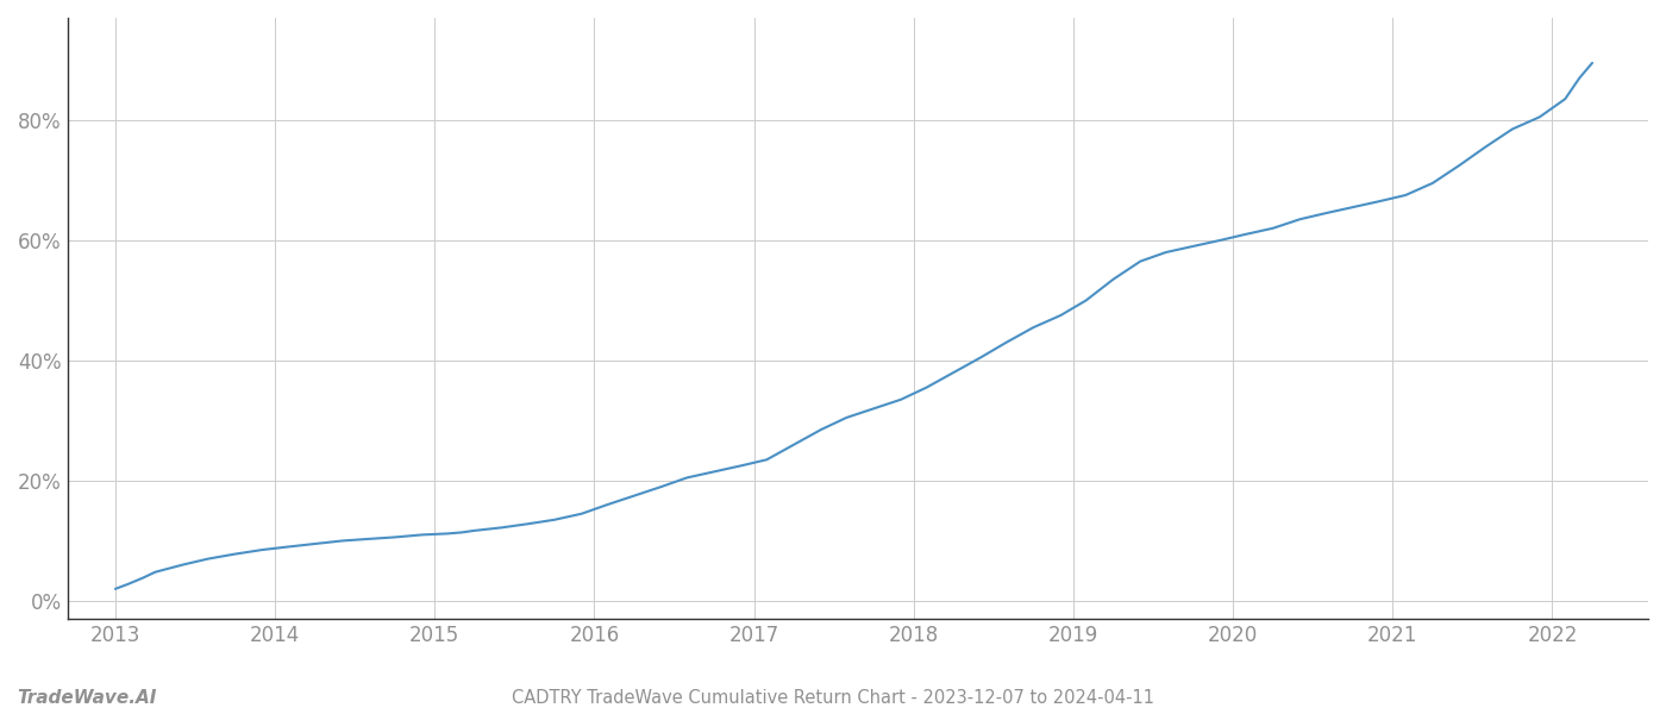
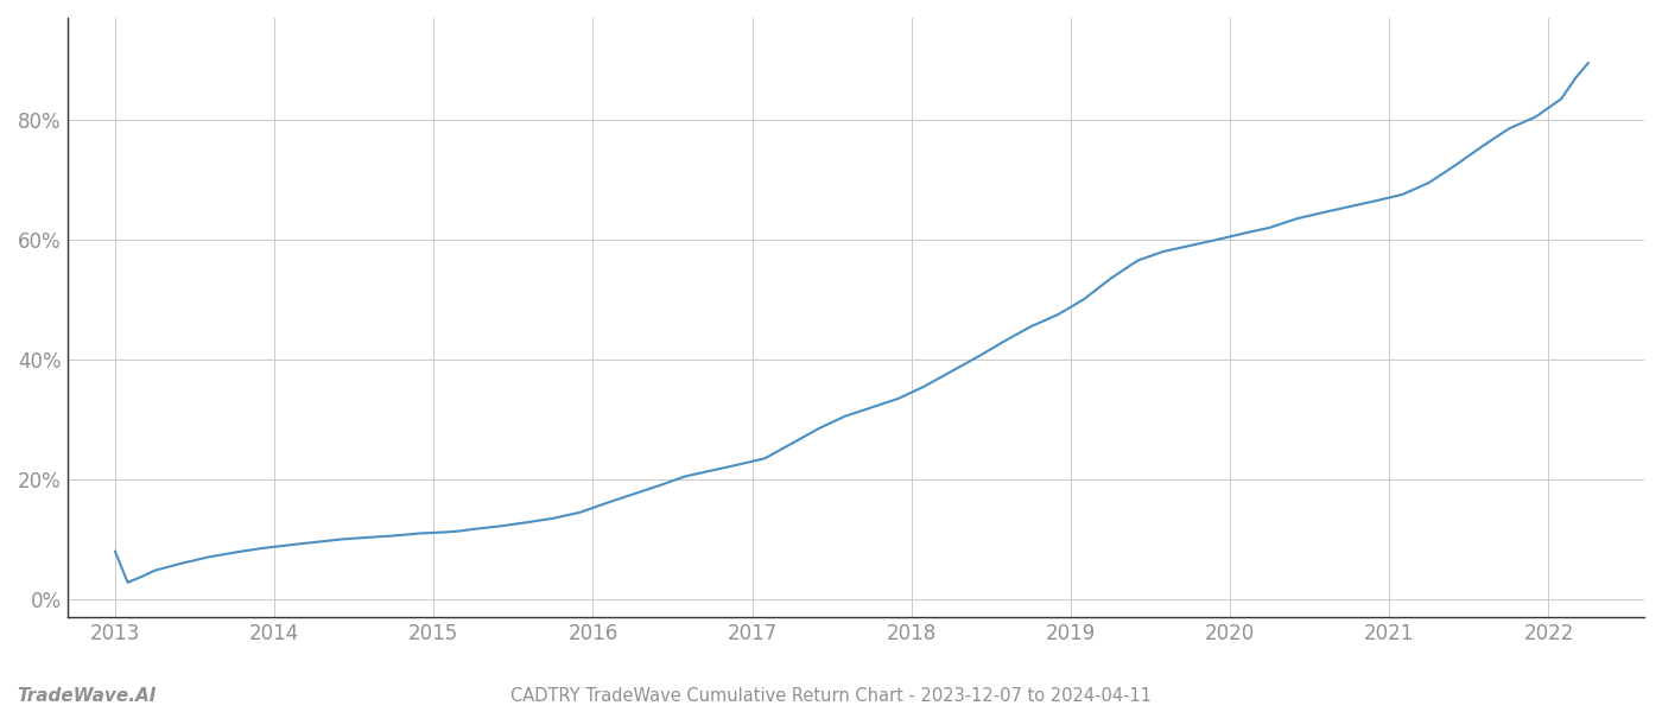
2013: 2.0% -> 8.0%
